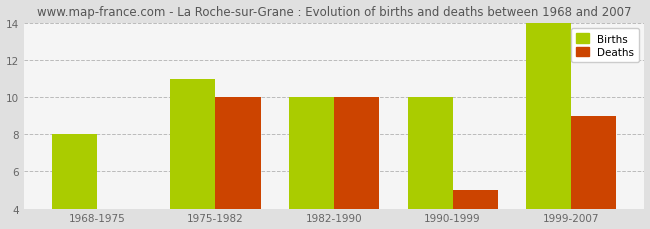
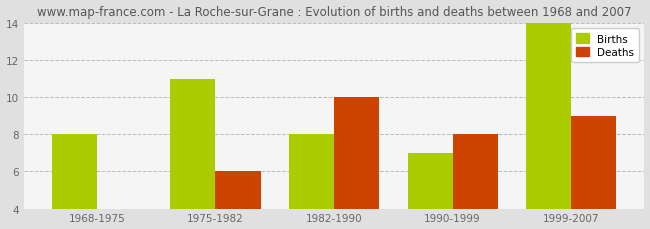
Deaths/1975-1982: 10 -> 6
Births/1982-1990: 10 -> 8
Births/1990-1999: 10 -> 7
Deaths/1990-1999: 5 -> 8
